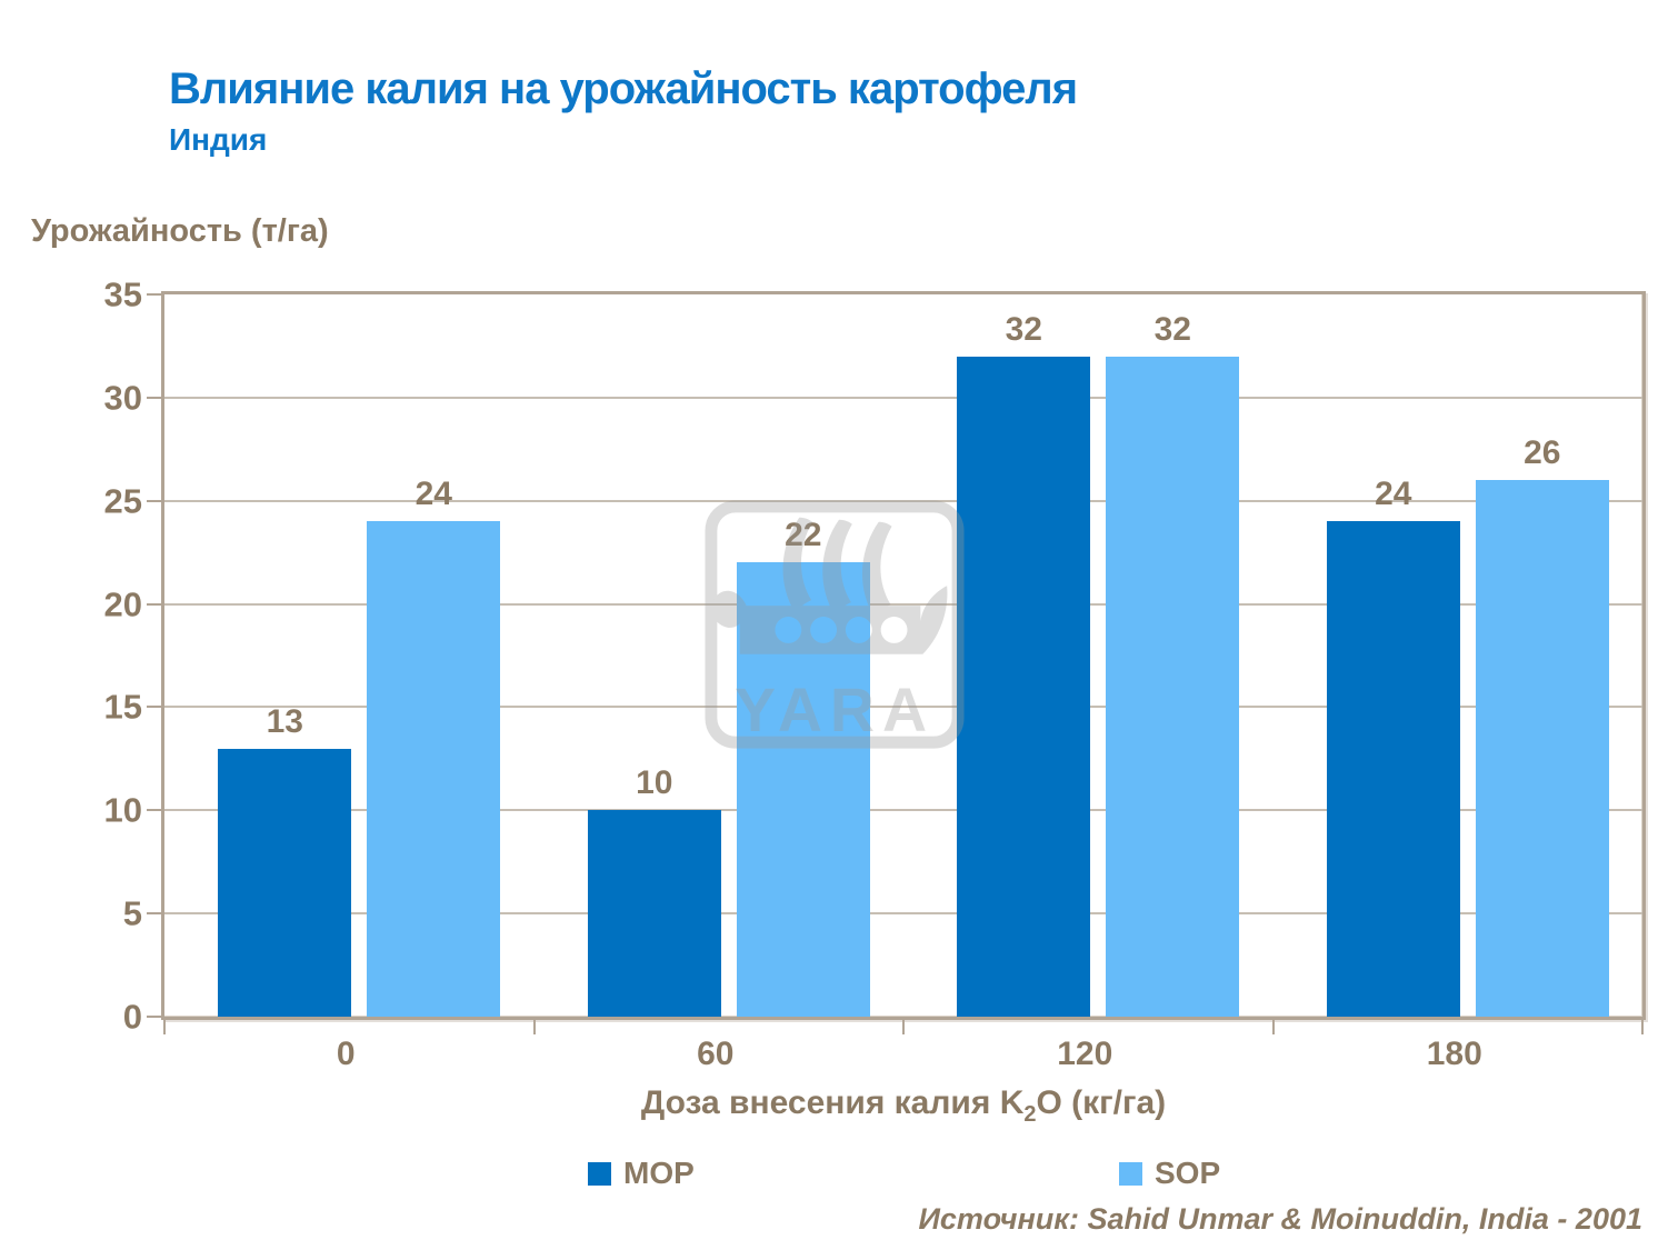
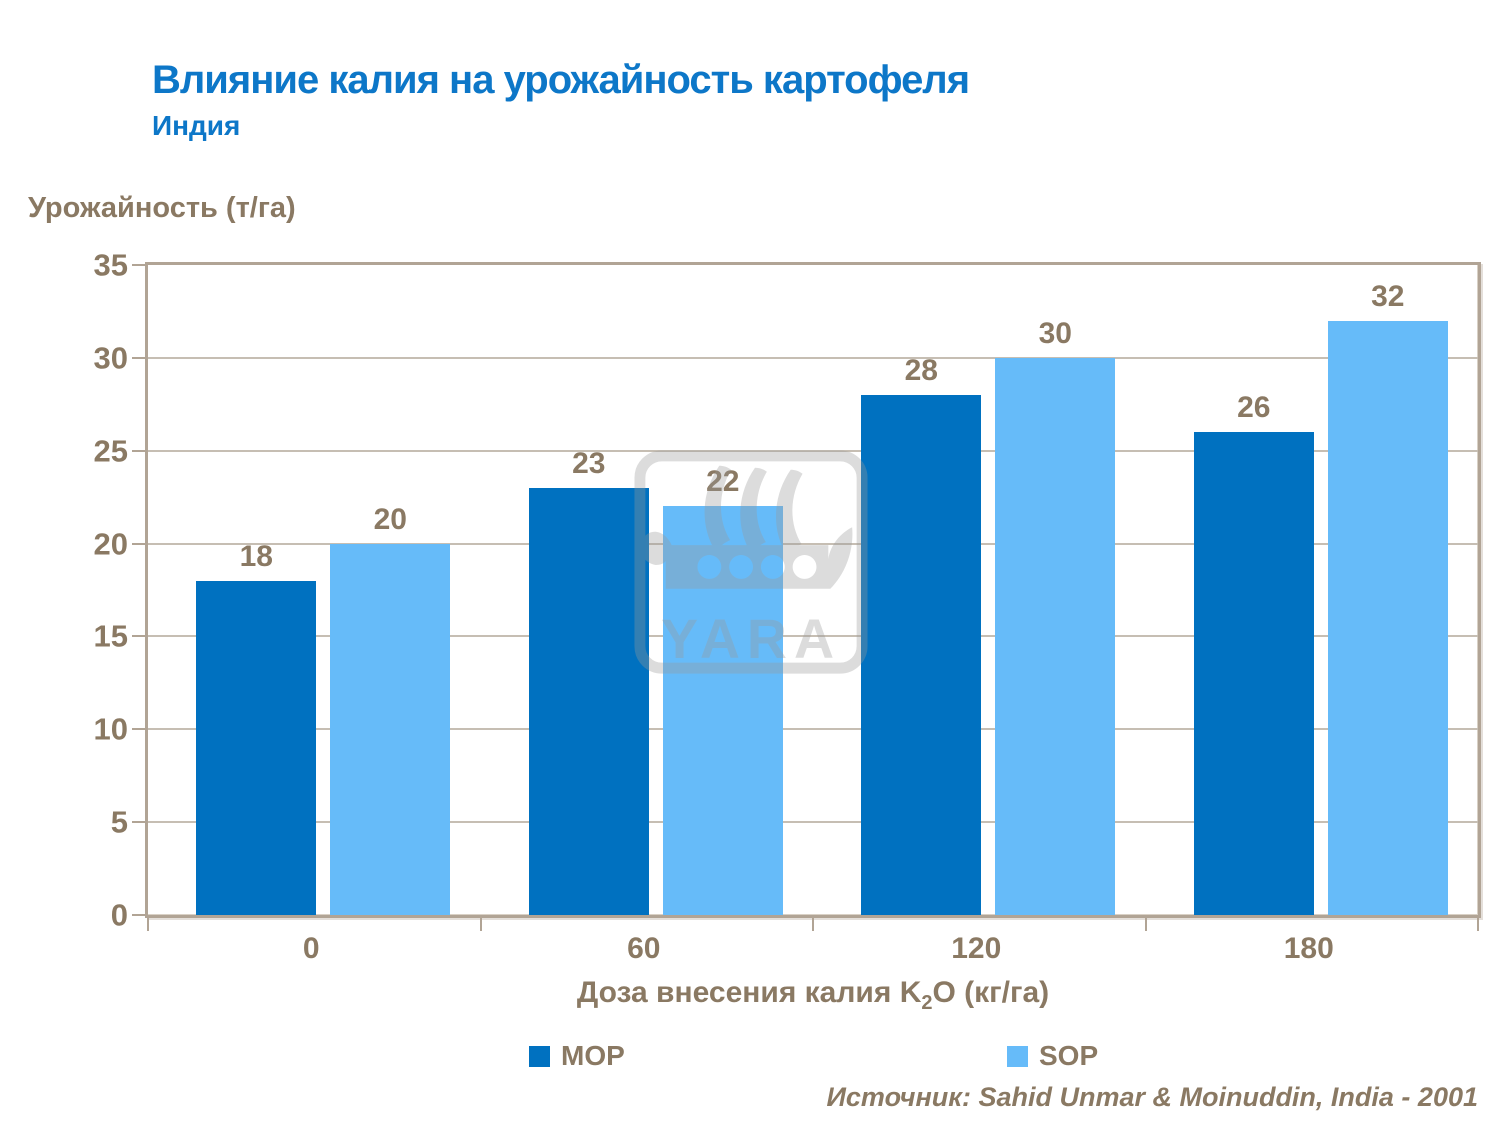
MOP/0: 13 -> 18
SOP/0: 24 -> 20
MOP/60: 10 -> 23
MOP/120: 32 -> 28
SOP/120: 32 -> 30
MOP/180: 24 -> 26
SOP/180: 26 -> 32
